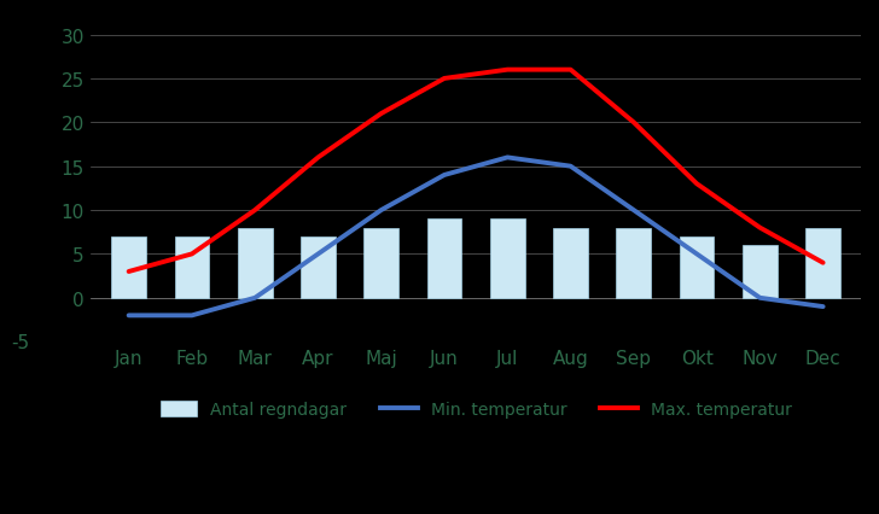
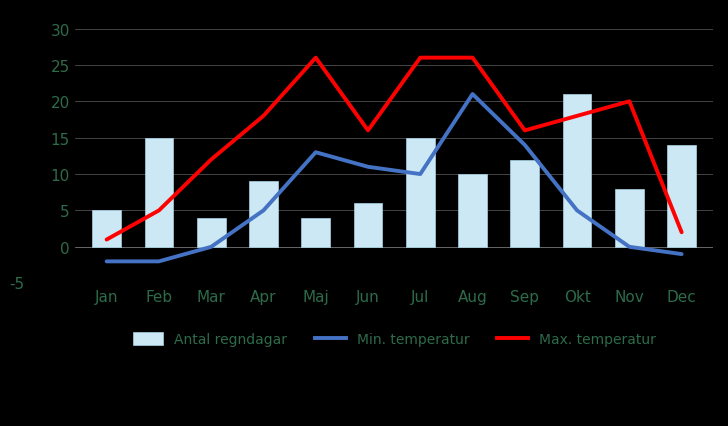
Antal regndagar/Jan: 7 -> 5
Max. temperatur/Jan: 3 -> 1
Antal regndagar/Feb: 7 -> 15
Antal regndagar/Mar: 8 -> 4
Max. temperatur/Mar: 10 -> 12
Antal regndagar/Apr: 7 -> 9
Max. temperatur/Apr: 16 -> 18
Antal regndagar/Maj: 8 -> 4
Min. temperatur/Maj: 10 -> 13
Max. temperatur/Maj: 21 -> 26
Antal regndagar/Jun: 9 -> 6
Min. temperatur/Jun: 14 -> 11
Max. temperatur/Jun: 25 -> 16
Antal regndagar/Jul: 9 -> 15
Min. temperatur/Jul: 16 -> 10
Antal regndagar/Aug: 8 -> 10
Min. temperatur/Aug: 15 -> 21
Antal regndagar/Sep: 8 -> 12
Min. temperatur/Sep: 10 -> 14
Max. temperatur/Sep: 20 -> 16
Antal regndagar/Okt: 7 -> 21
Max. temperatur/Okt: 13 -> 18
Antal regndagar/Nov: 6 -> 8
Max. temperatur/Nov: 8 -> 20
Antal regndagar/Dec: 8 -> 14
Max. temperatur/Dec: 4 -> 2
